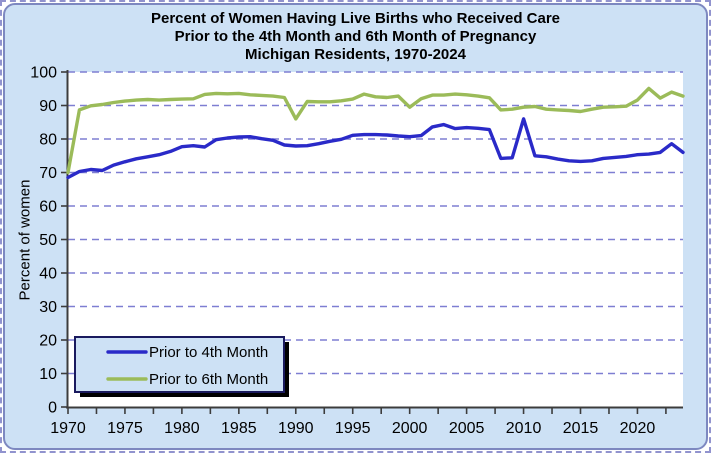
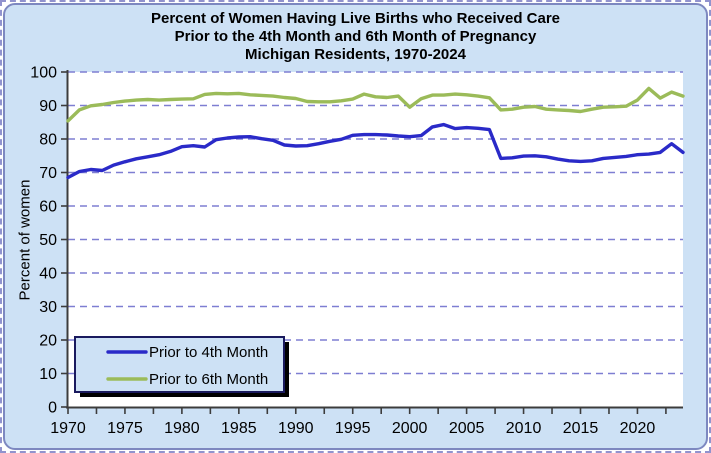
Prior to 6th Month/1970: 70 -> 85
Prior to 6th Month/1990: 86 -> 92
Prior to 4th Month/2010: 86 -> 75
